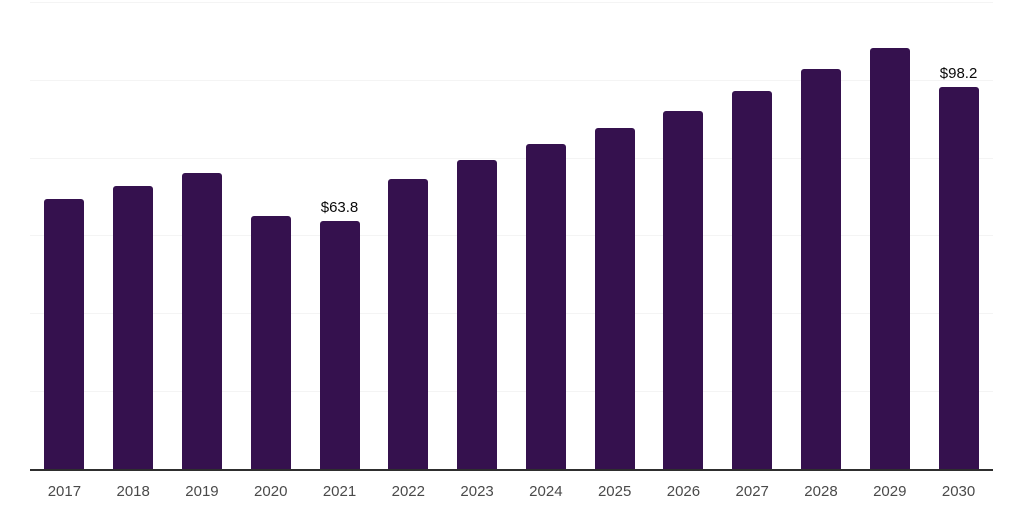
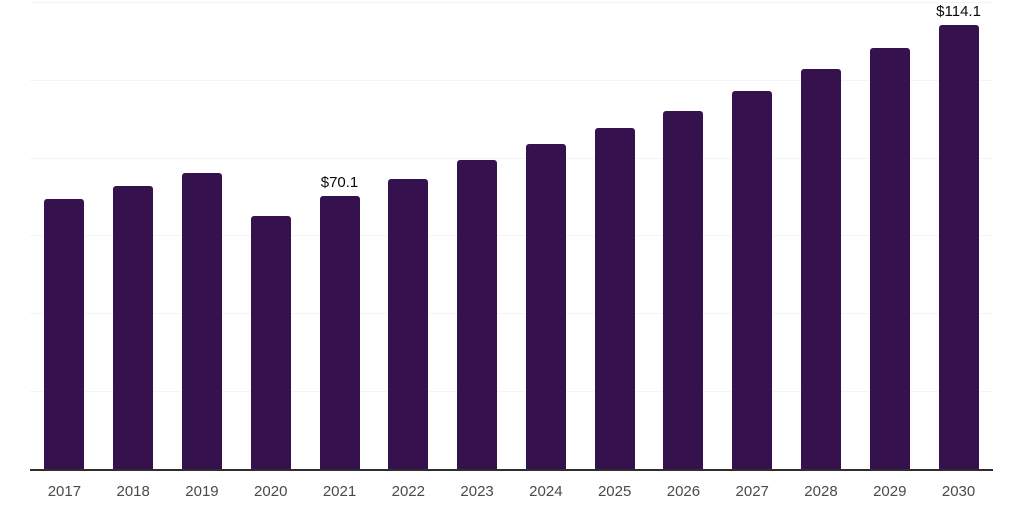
2021: $63.8 -> $70.1
2030: $98.2 -> $114.1
